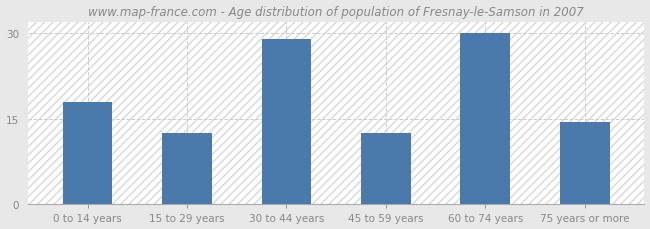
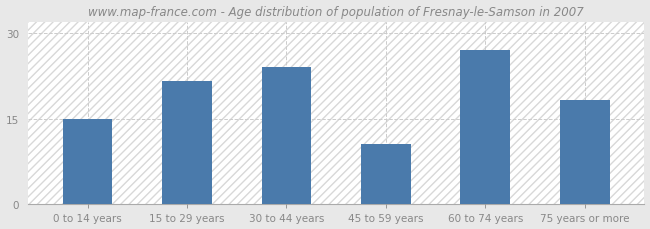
0 to 14 years: 18.0 -> 15.0
15 to 29 years: 12.5 -> 21.6
30 to 44 years: 29.0 -> 24.0
45 to 59 years: 12.5 -> 10.6
60 to 74 years: 30.0 -> 27.0
75 years or more: 14.5 -> 18.2
